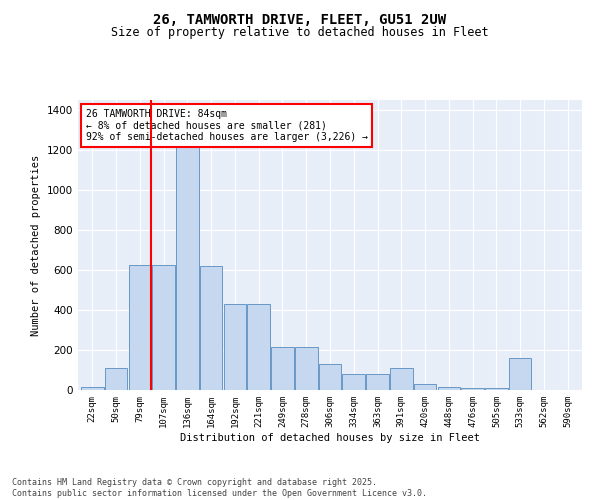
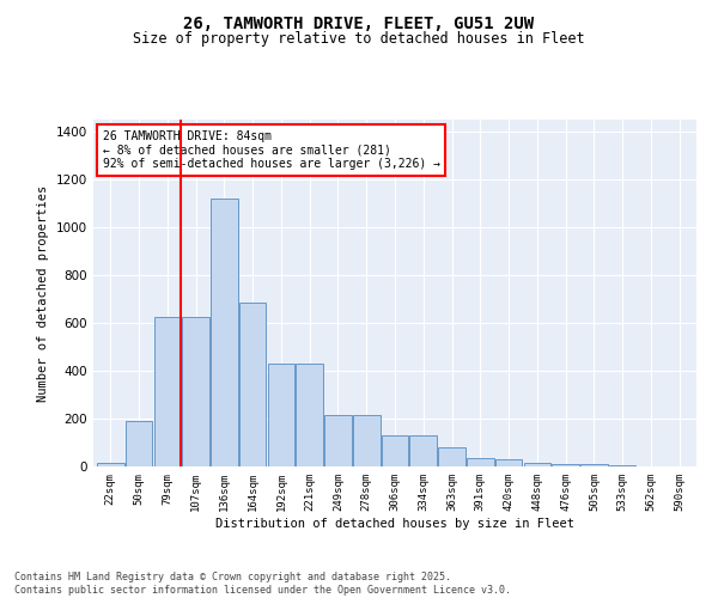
50sqm: 110 -> 190
136sqm: 1220 -> 1120
164sqm: 620 -> 680
334sqm: 80 -> 130
391sqm: 110 -> 40
533sqm: 160 -> 0
